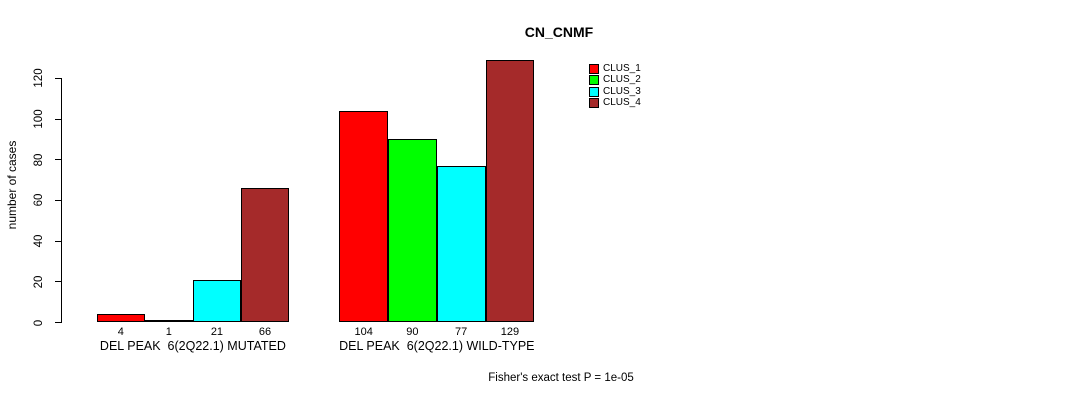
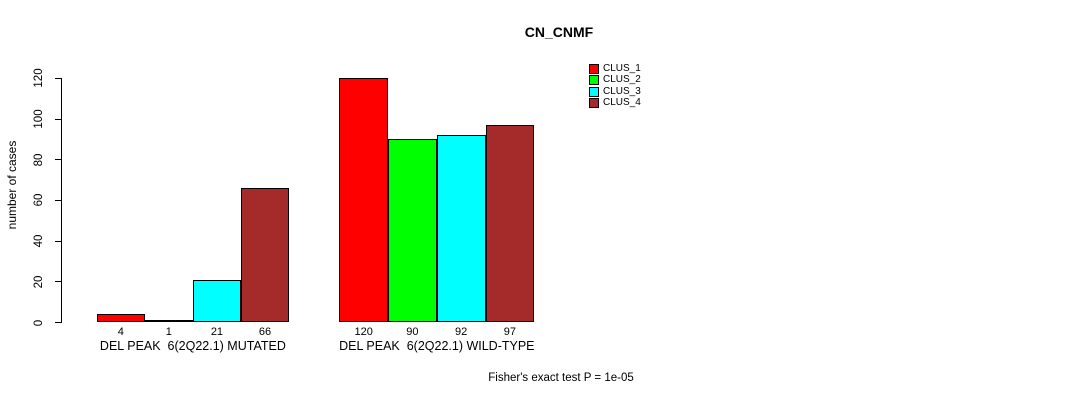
CLUS_1/DEL PEAK 6(2Q22.1) WILD-TYPE: 104 -> 120
CLUS_3/DEL PEAK 6(2Q22.1) WILD-TYPE: 77 -> 92
CLUS_4/DEL PEAK 6(2Q22.1) WILD-TYPE: 129 -> 97
